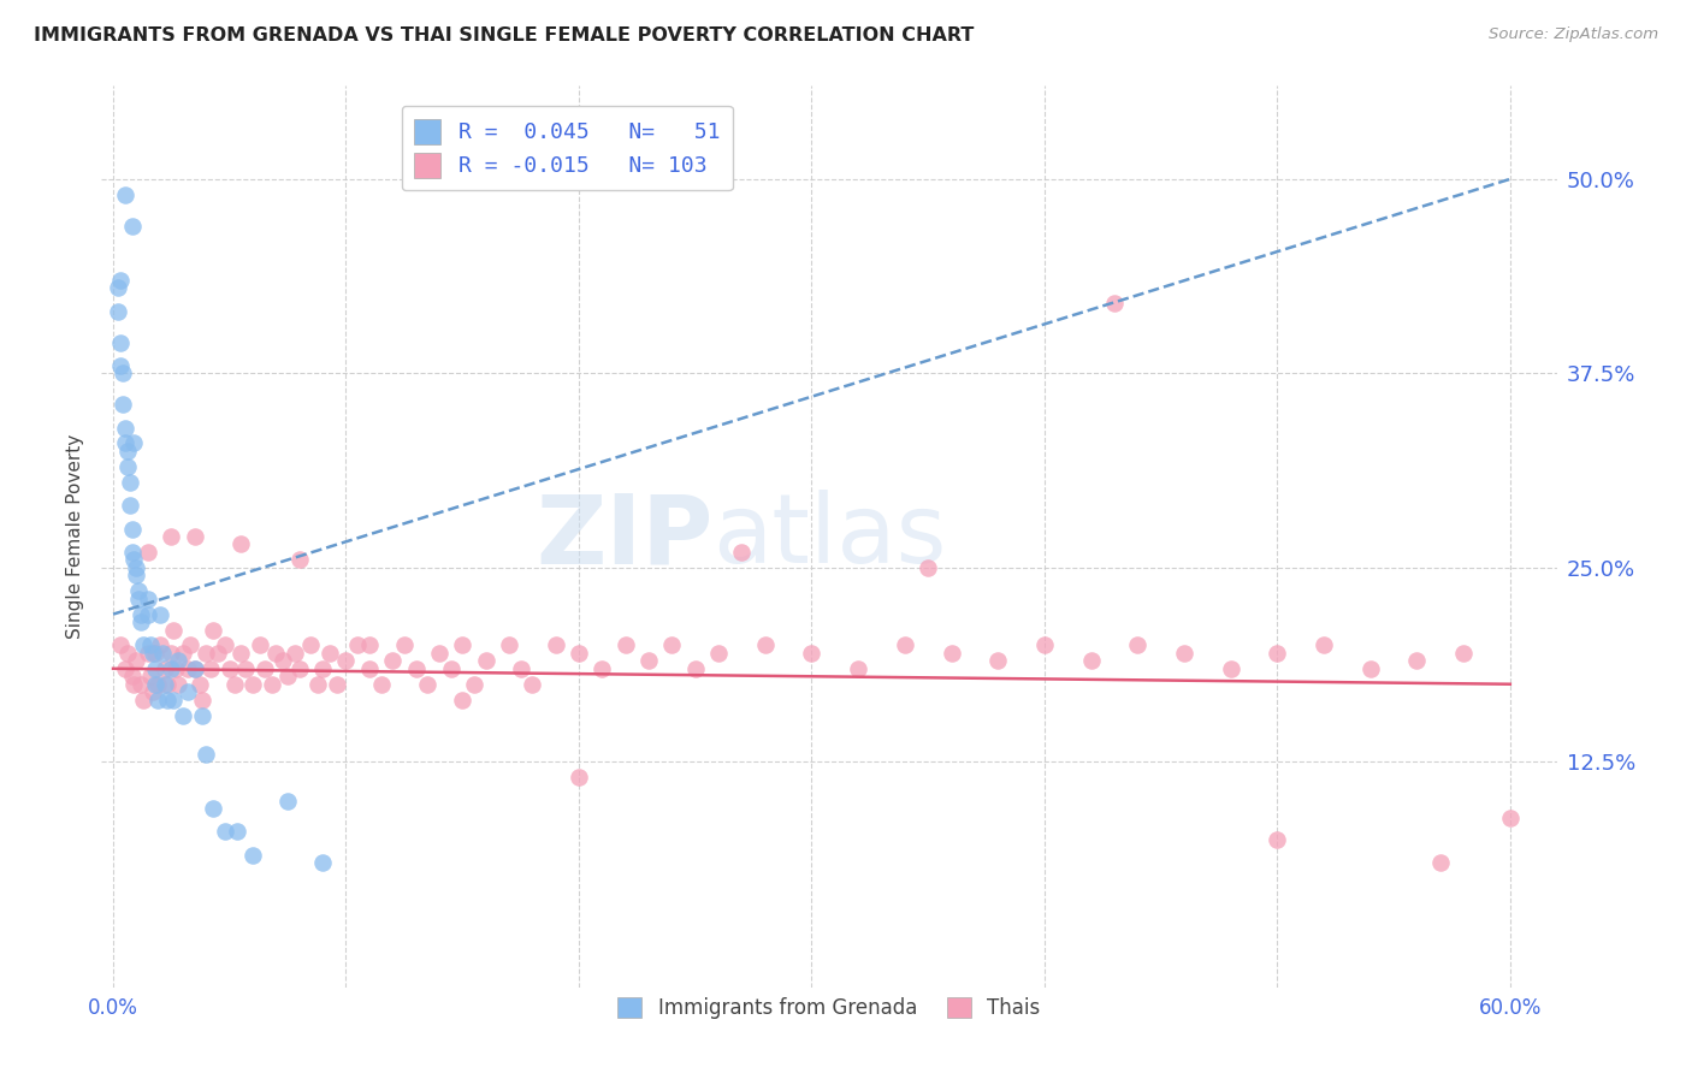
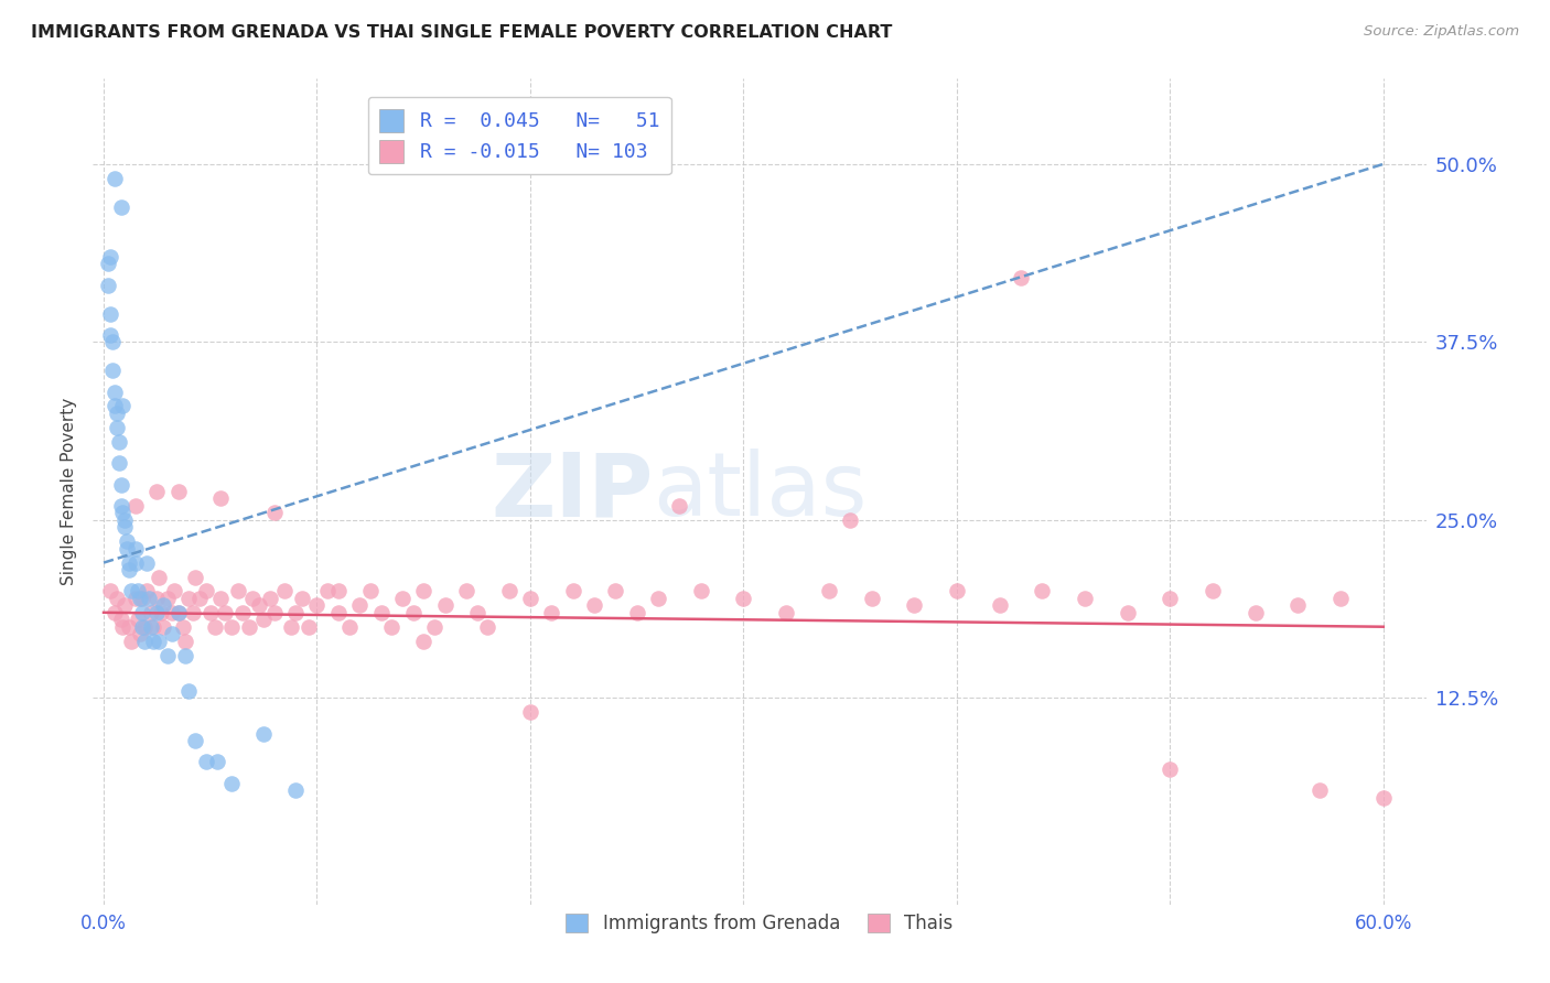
Thais/60.0%: 8.9% -> 5.5%
